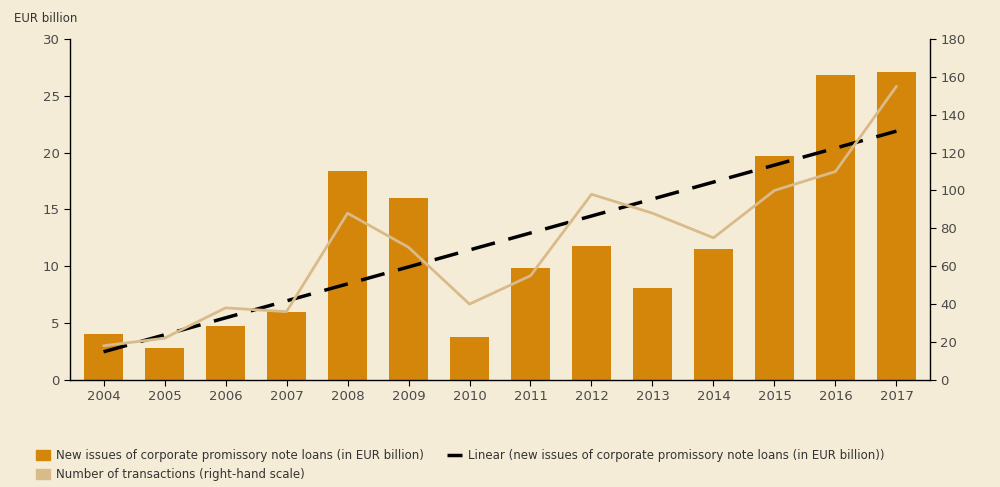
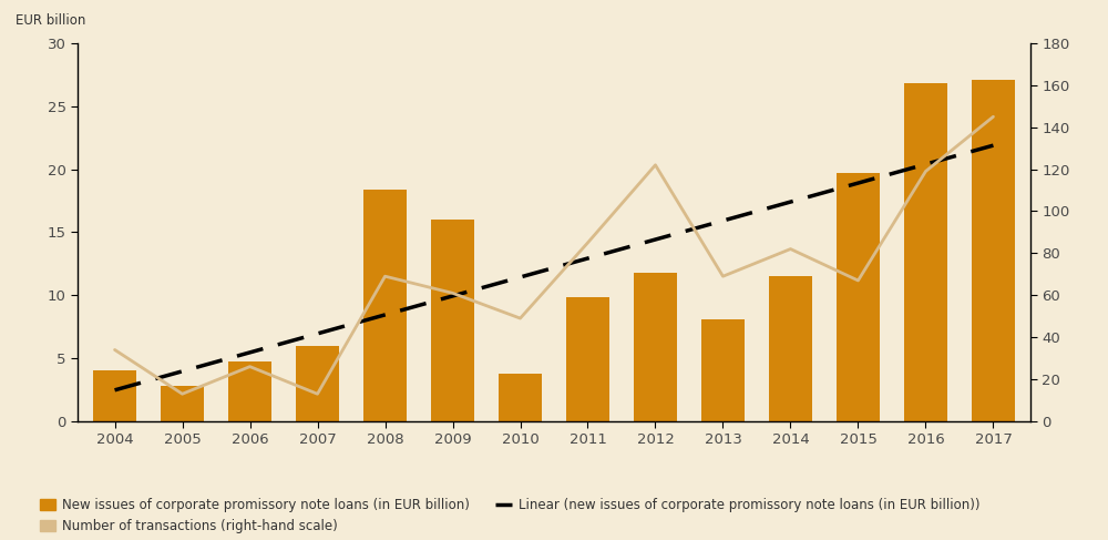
Number of transactions (right-hand scale)/2004: 18 -> 34
Number of transactions (right-hand scale)/2005: 22 -> 13
Number of transactions (right-hand scale)/2006: 38 -> 26
Number of transactions (right-hand scale)/2007: 36 -> 13
Number of transactions (right-hand scale)/2008: 88 -> 69
Number of transactions (right-hand scale)/2009: 70 -> 61
Number of transactions (right-hand scale)/2010: 40 -> 49
Number of transactions (right-hand scale)/2011: 55 -> 85
Number of transactions (right-hand scale)/2012: 98 -> 122
Number of transactions (right-hand scale)/2013: 88 -> 69
Number of transactions (right-hand scale)/2014: 75 -> 82
Number of transactions (right-hand scale)/2015: 100 -> 67
Number of transactions (right-hand scale)/2016: 110 -> 119
Number of transactions (right-hand scale)/2017: 155 -> 145
